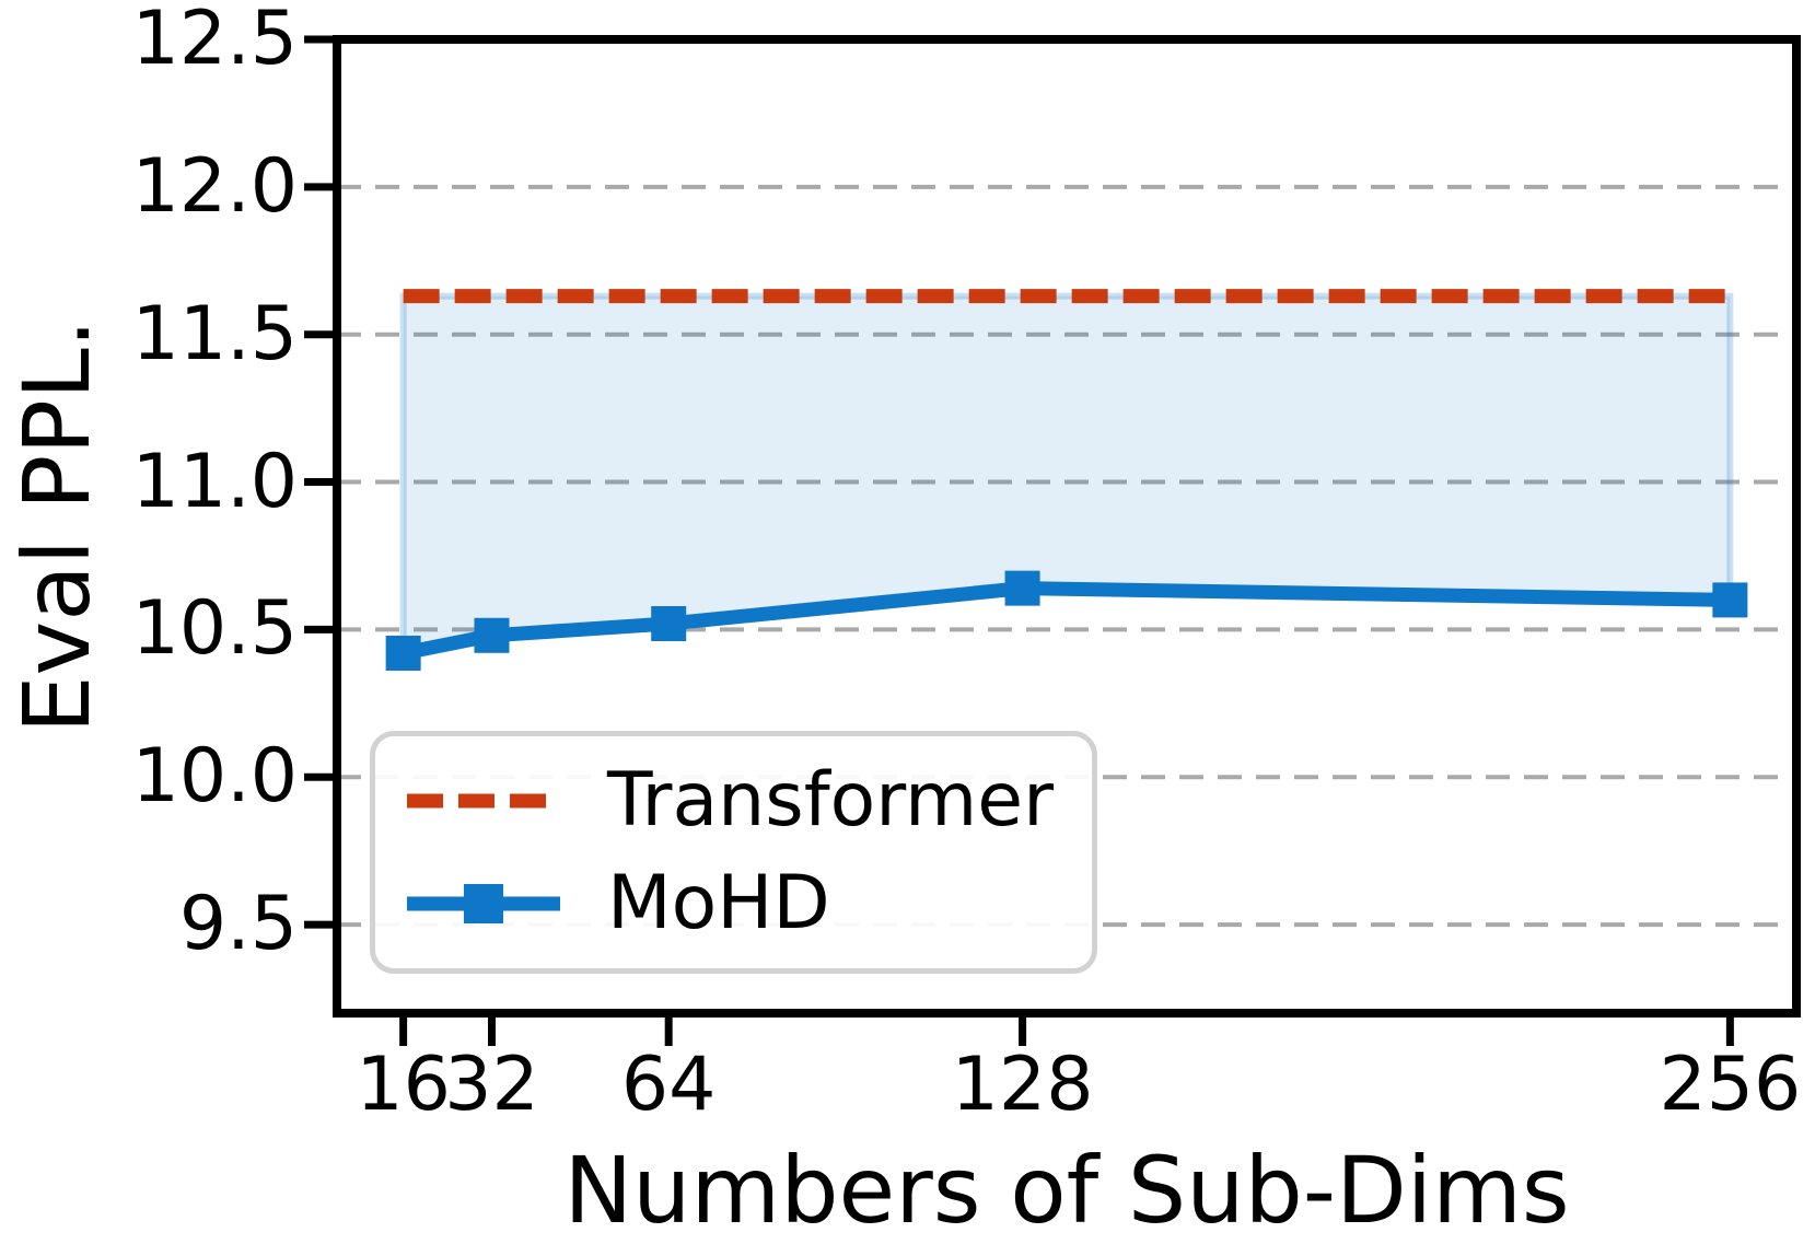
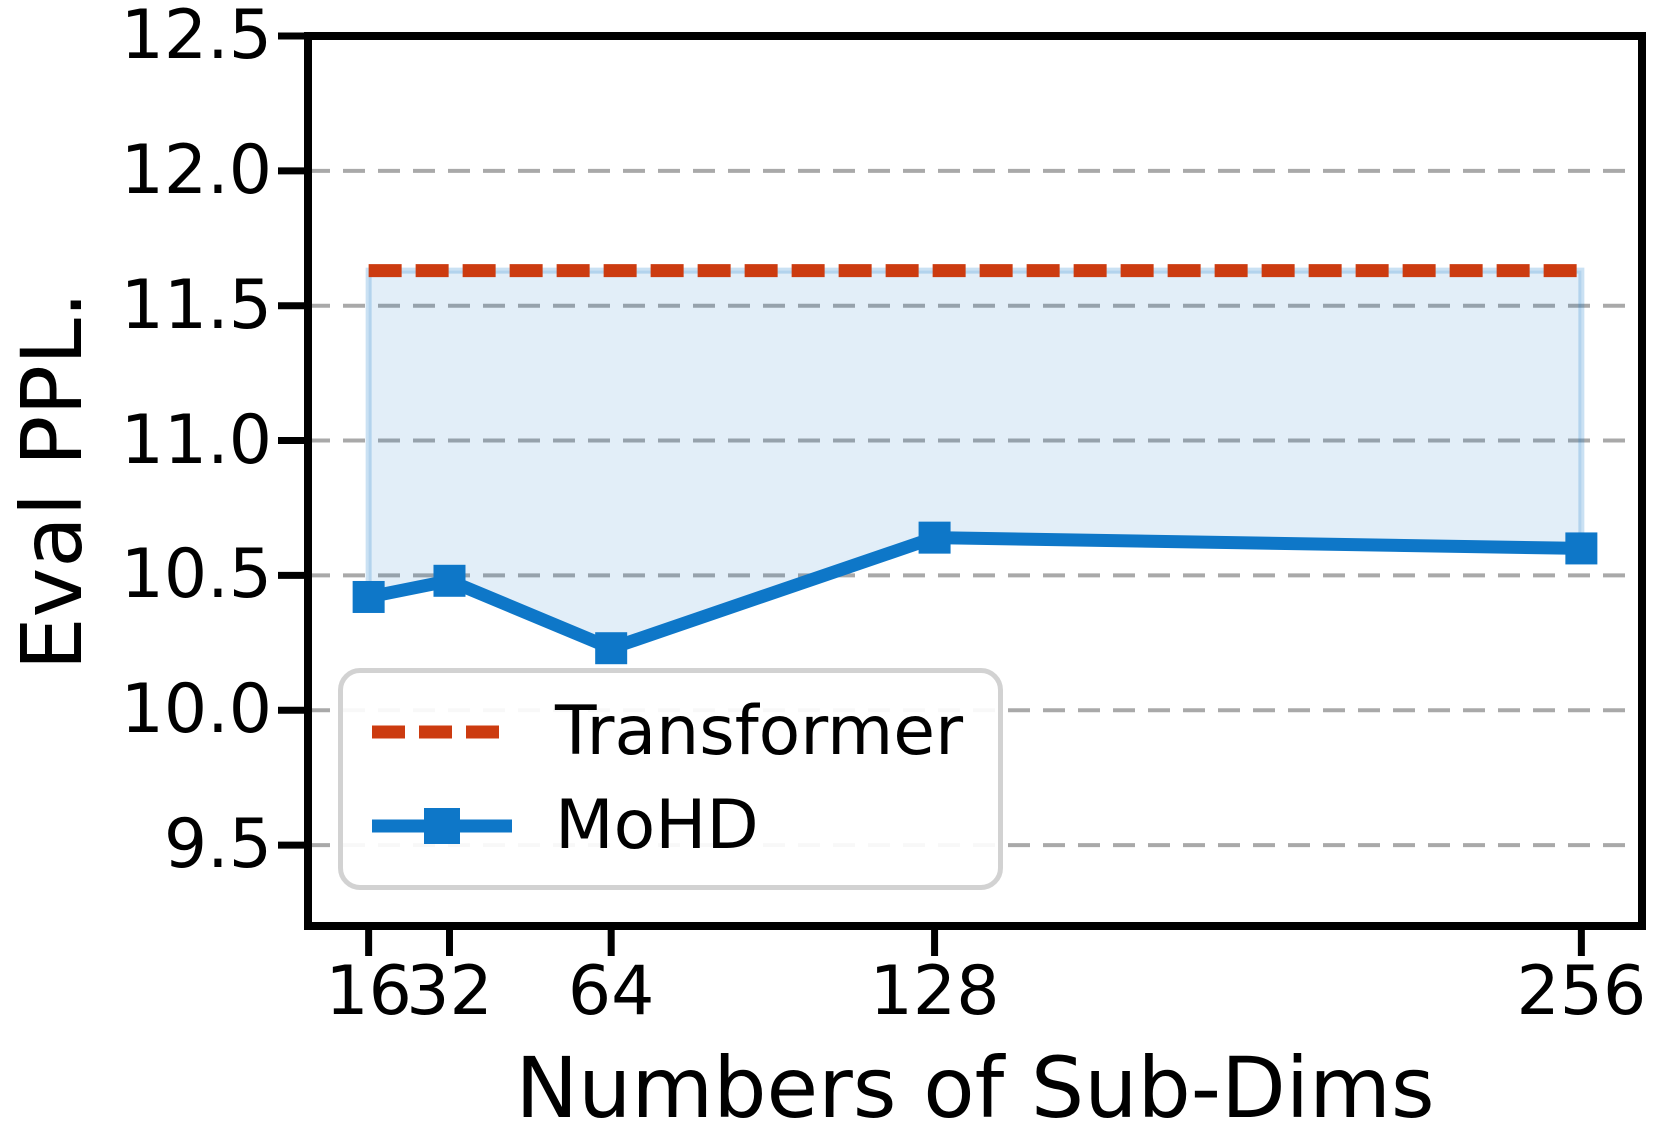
MoHD/64: 10.52 -> 10.23
